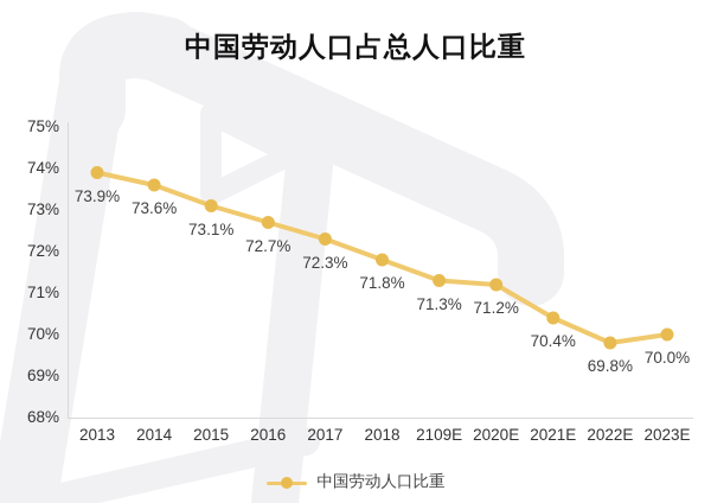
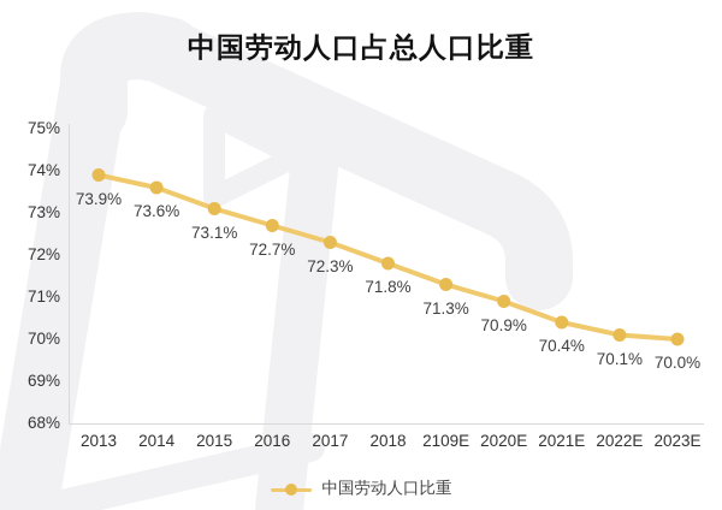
2020E: 71.2% -> 70.9%
2022E: 69.8% -> 70.1%
